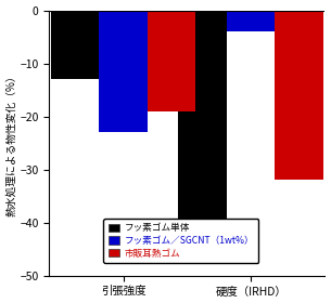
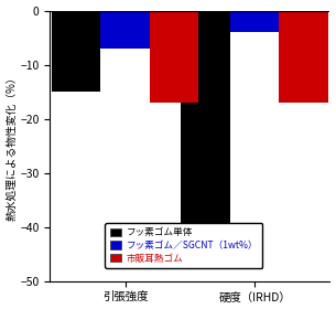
フッ素ゴム単体/引張強度: -13 -> -15
フッ素ゴム／SGCNT（1wt%）/引張強度: -23 -> -7
市販耳熱ゴム/引張強度: -19 -> -17
市販耳熱ゴム/硬度（IRHD）: -32 -> -17
